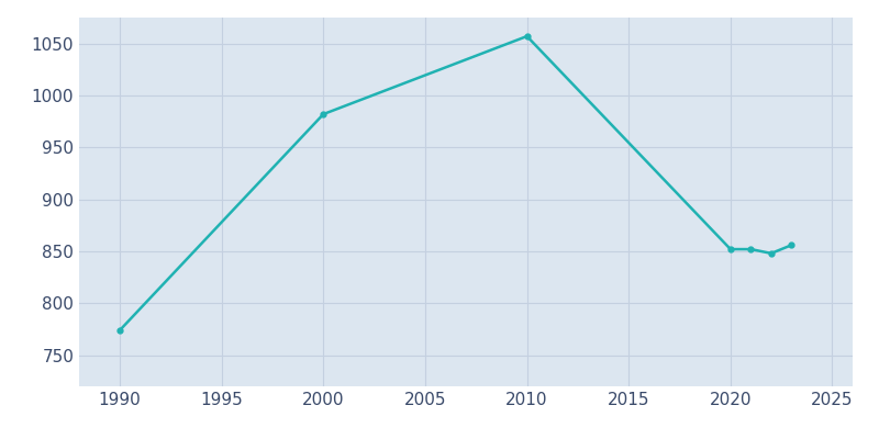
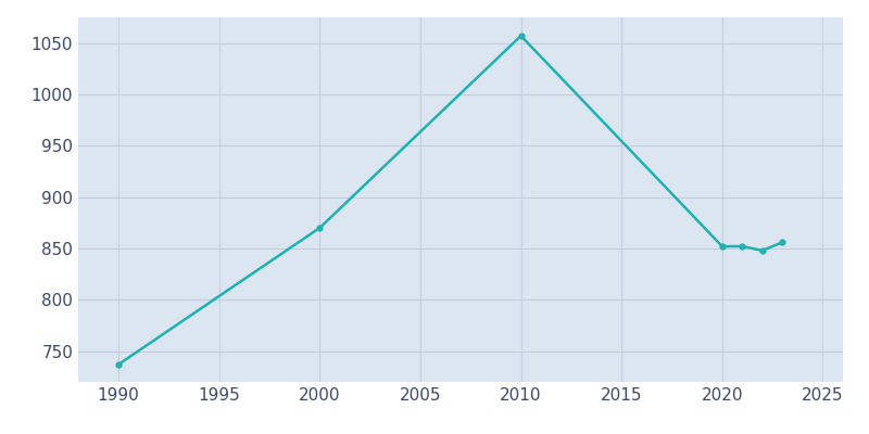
1990: 774 -> 737
2000: 982 -> 870
